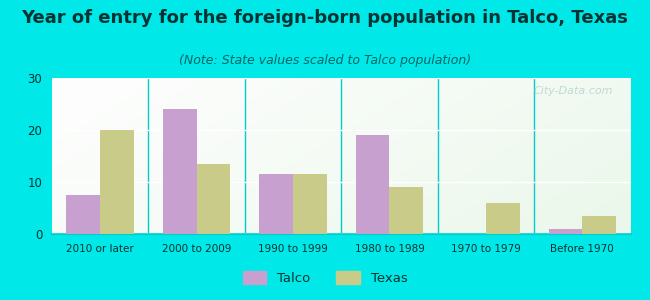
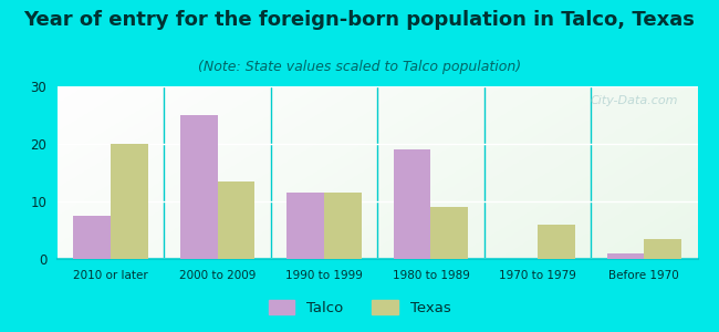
Talco/2000 to 2009: 24.0 -> 25.0
